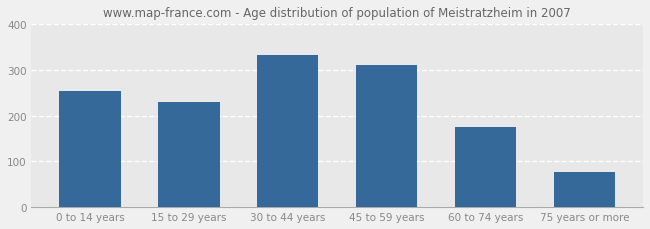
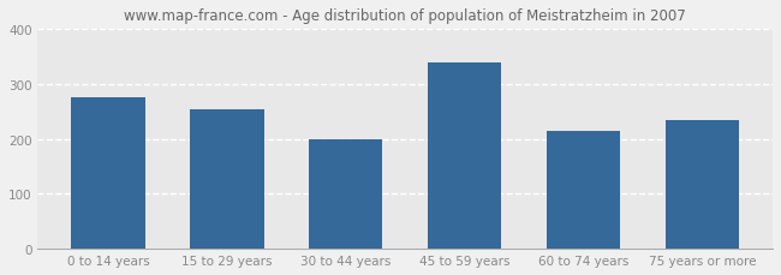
0 to 14 years: 255 -> 275
15 to 29 years: 229 -> 255
30 to 44 years: 332 -> 200
45 to 59 years: 311 -> 340
60 to 74 years: 175 -> 215
75 years or more: 78 -> 235
